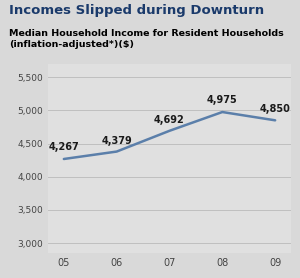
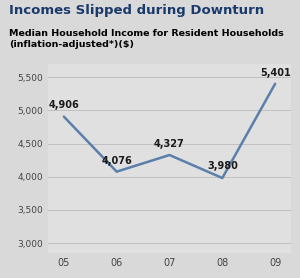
05: 4,267 -> 4,906
06: 4,379 -> 4,076
07: 4,692 -> 4,327
08: 4,975 -> 3,980
09: 4,850 -> 5,401
